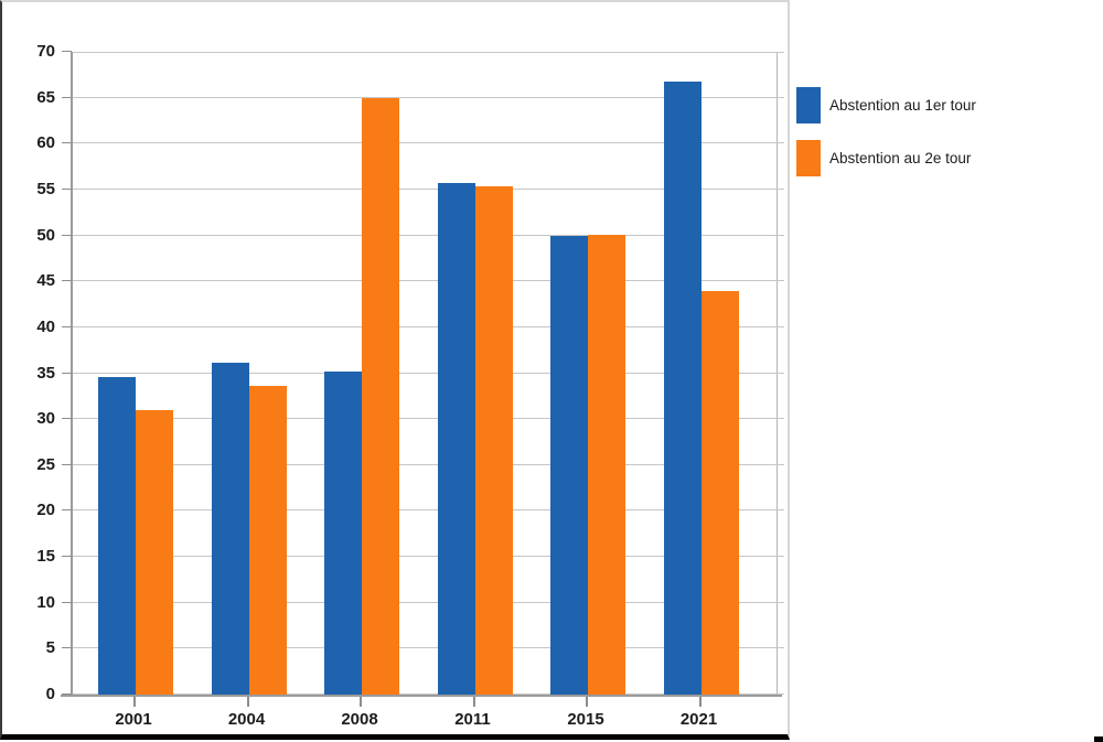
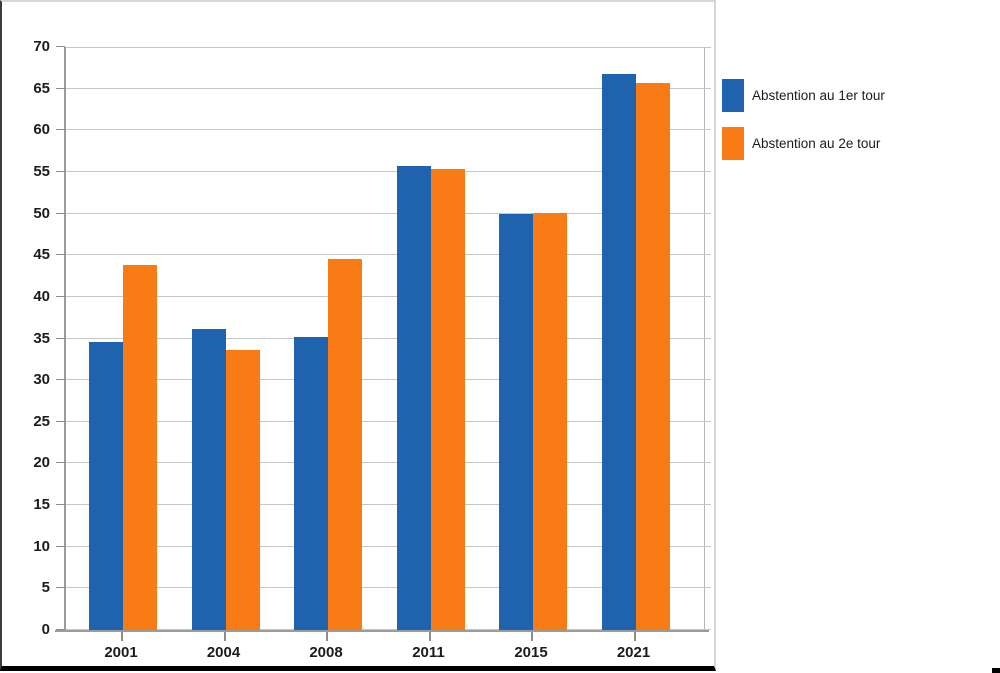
Abstention au 2e tour/2001: 31 -> 44
Abstention au 2e tour/2008: 65 -> 45
Abstention au 2e tour/2021: 44 -> 66
